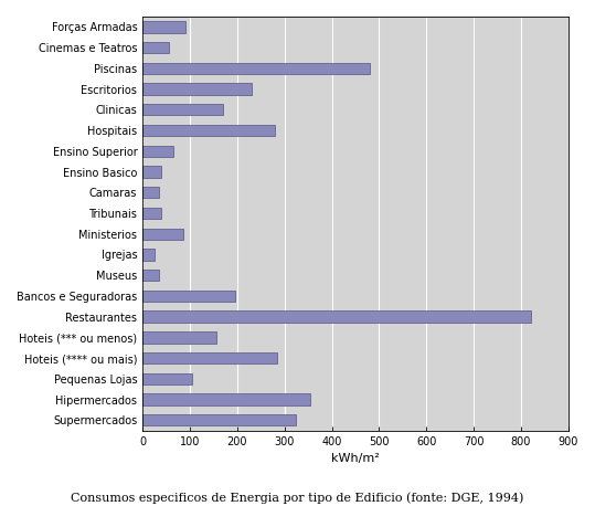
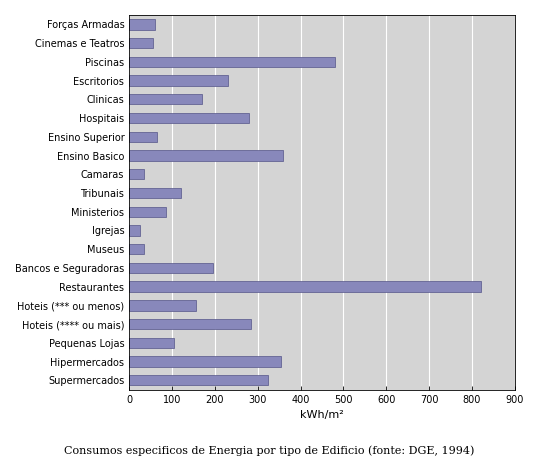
Forças Armadas: 90 -> 60
Ensino Basico: 40 -> 360
Tribunais: 40 -> 120
